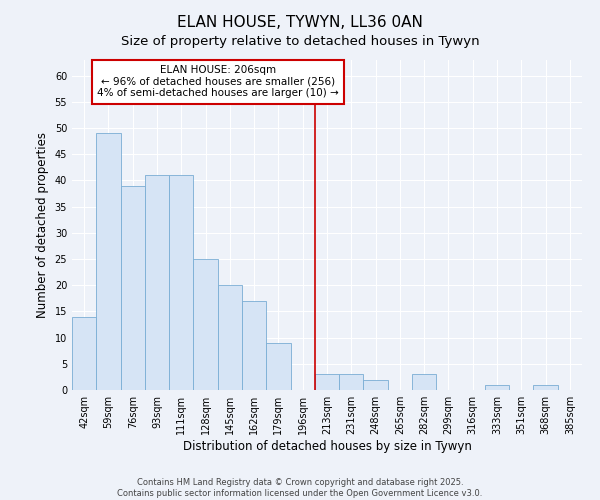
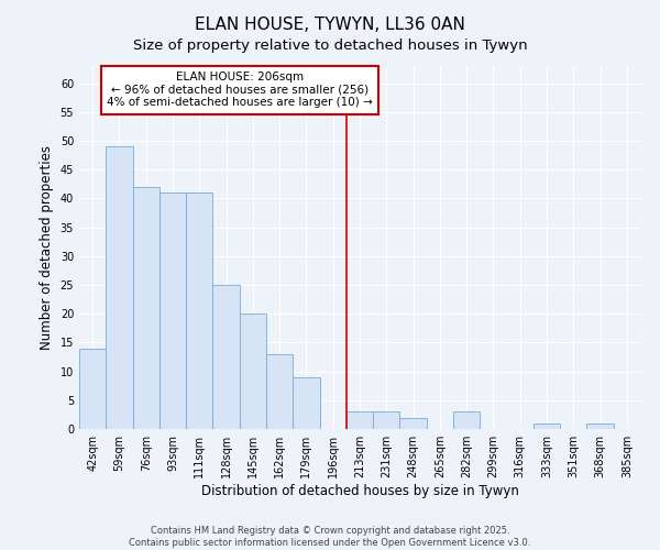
76sqm: 39 -> 42
162sqm: 17 -> 13
